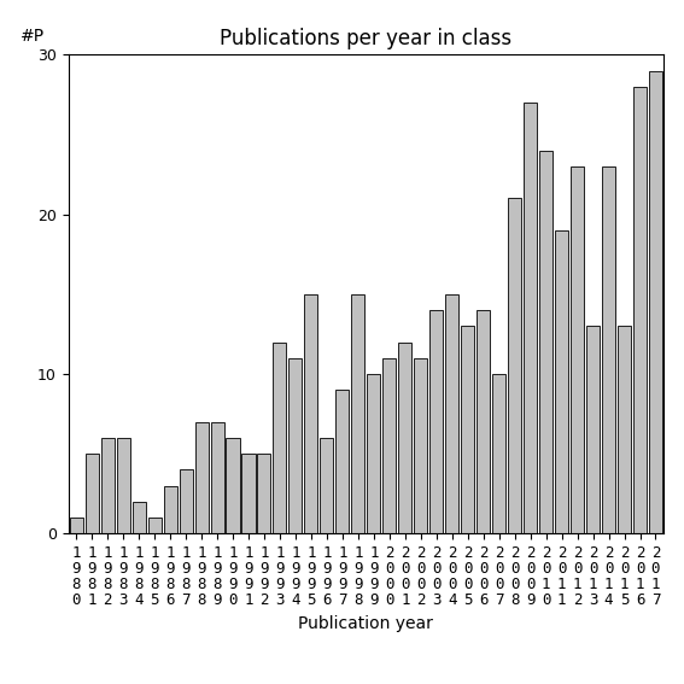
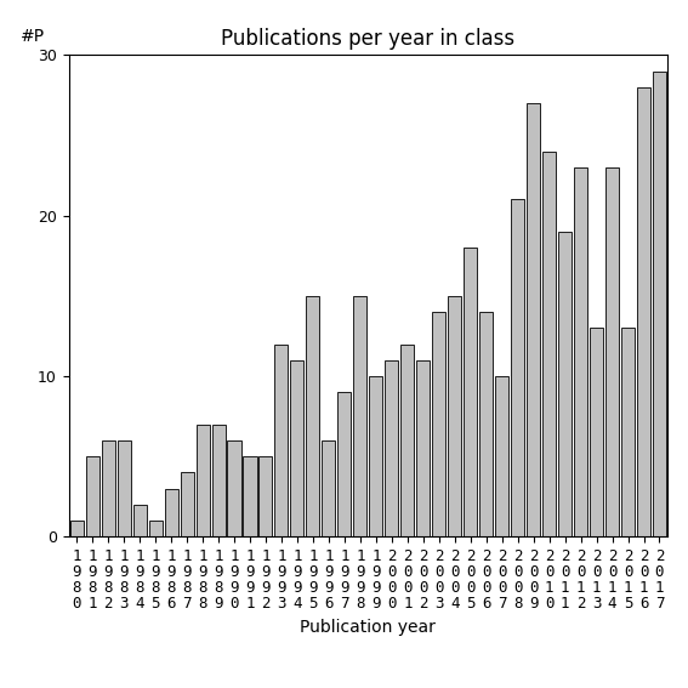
2 0 0 5: 13 -> 18
